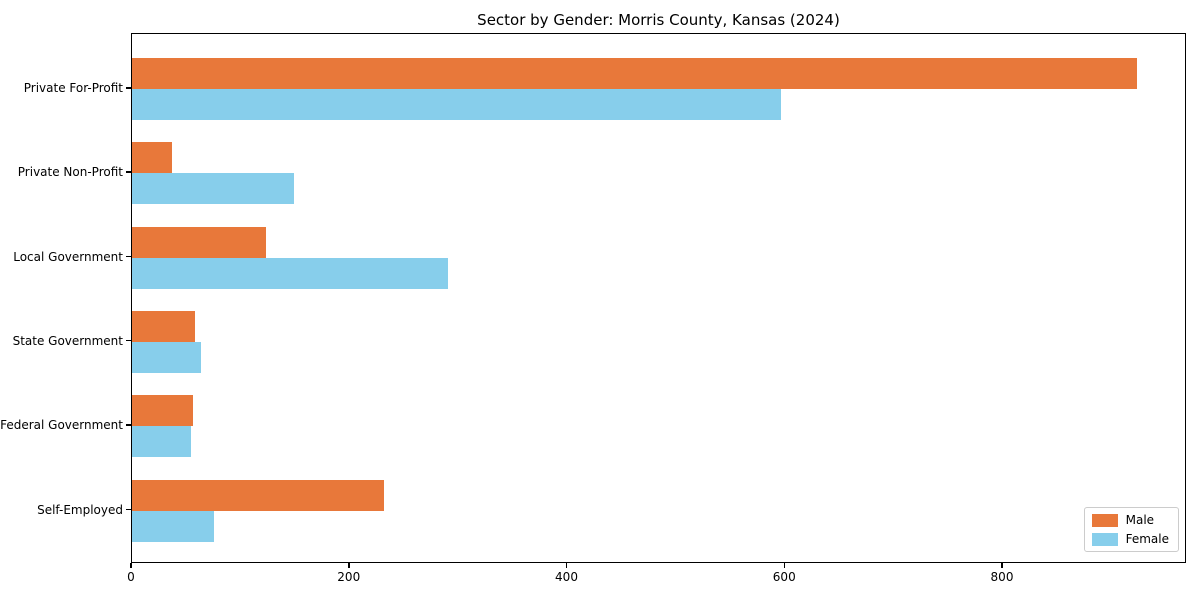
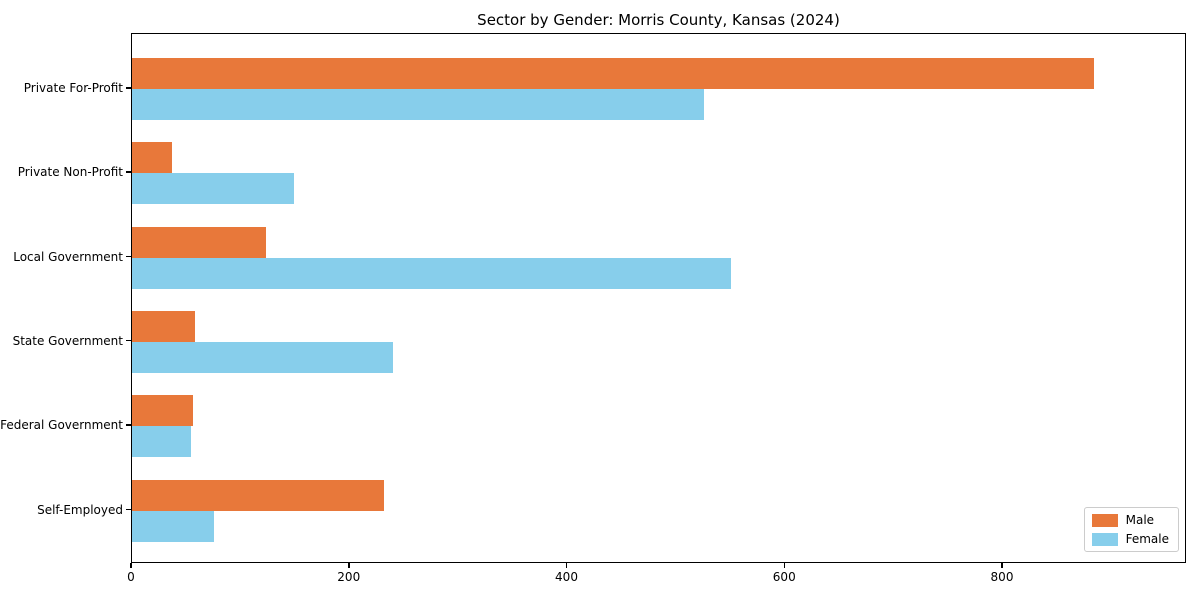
Male/Private For-Profit: 923 -> 884
Female/Private For-Profit: 596 -> 525
Female/Local Government: 290 -> 550
Female/State Government: 63 -> 240
